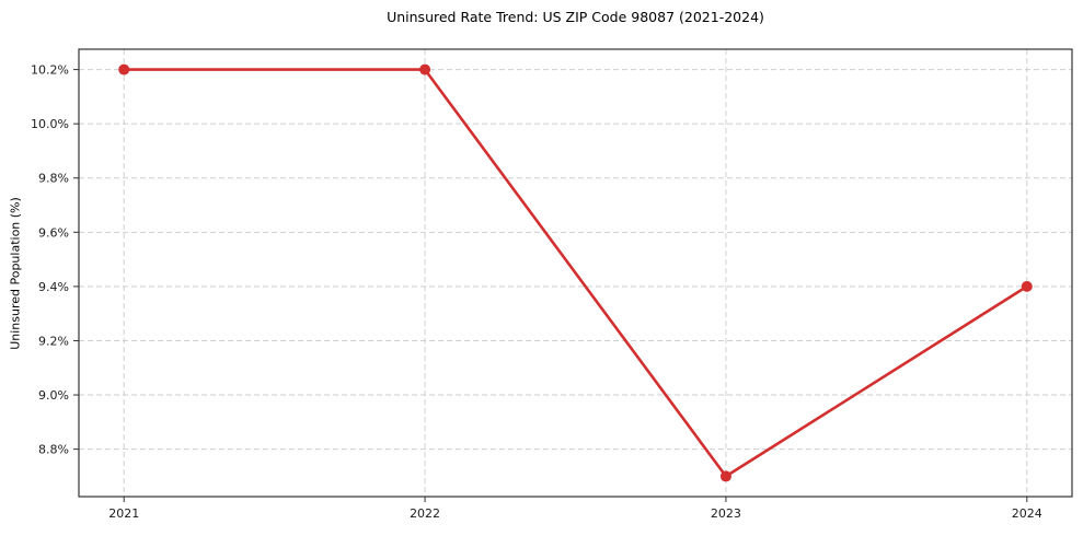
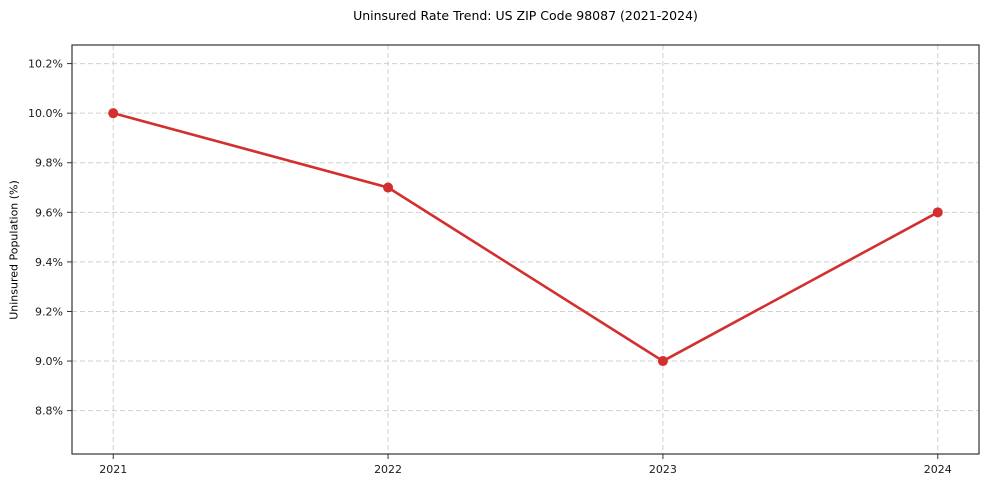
2021: 10.2% -> 10.0%
2022: 10.2% -> 9.7%
2023: 8.7% -> 9.0%
2024: 9.4% -> 9.6%
